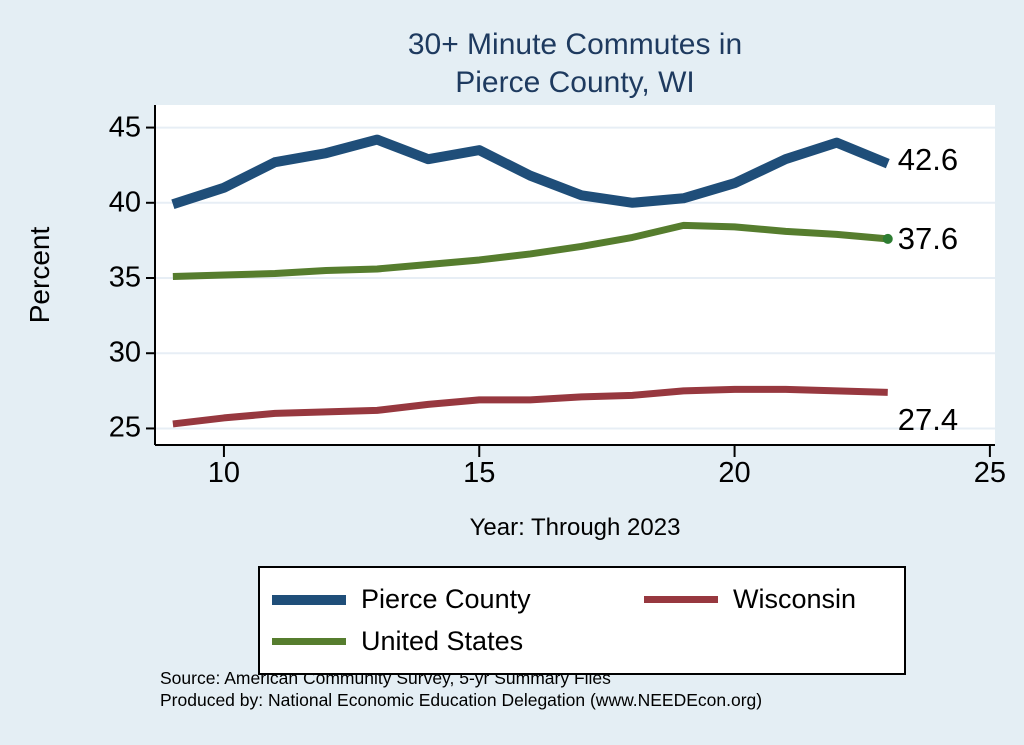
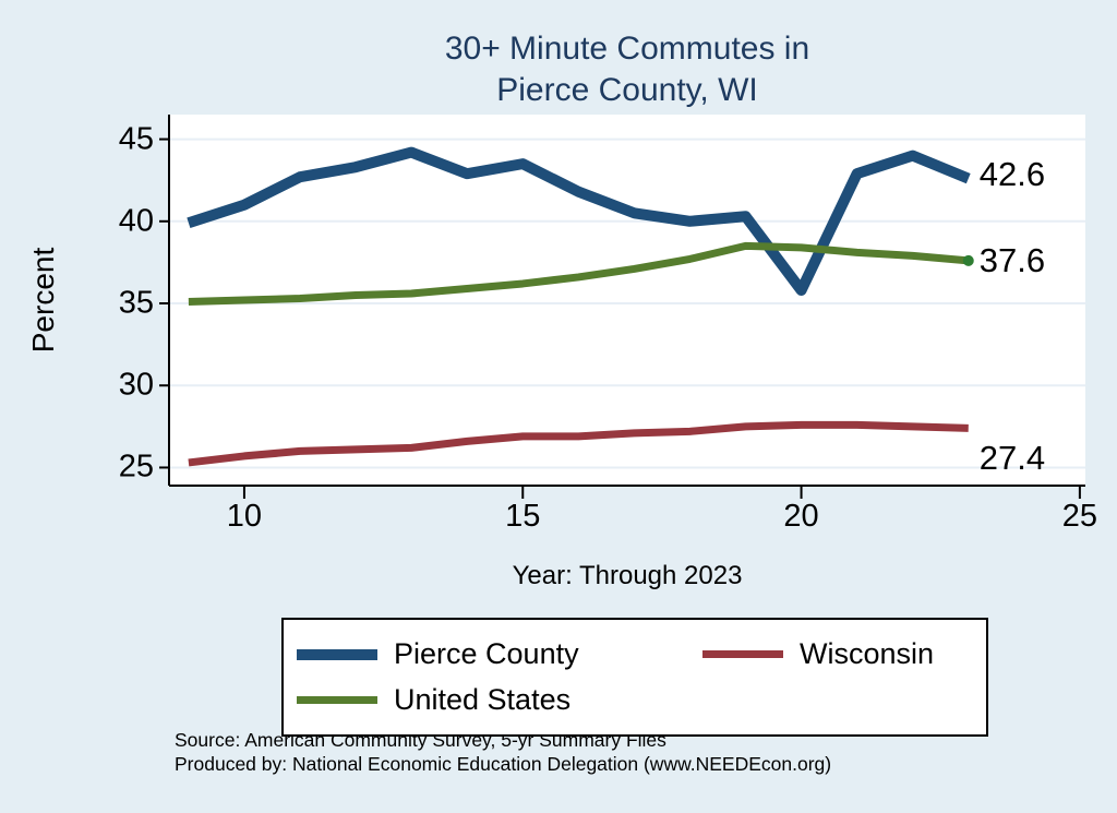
Pierce County/20: 41.3 -> 35.8
